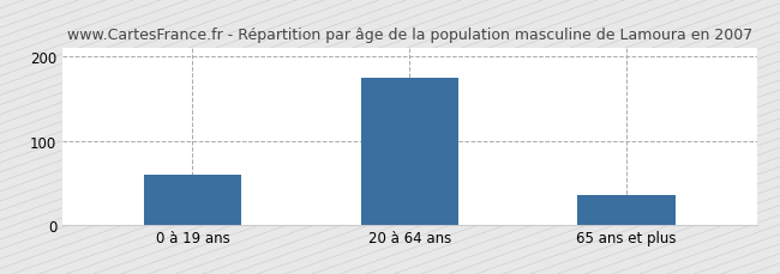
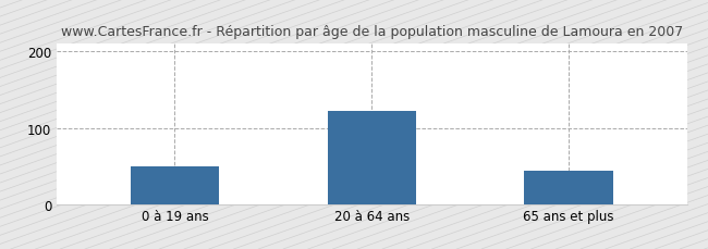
0 à 19 ans: 60 -> 50
20 à 64 ans: 175 -> 122
65 ans et plus: 35 -> 44
